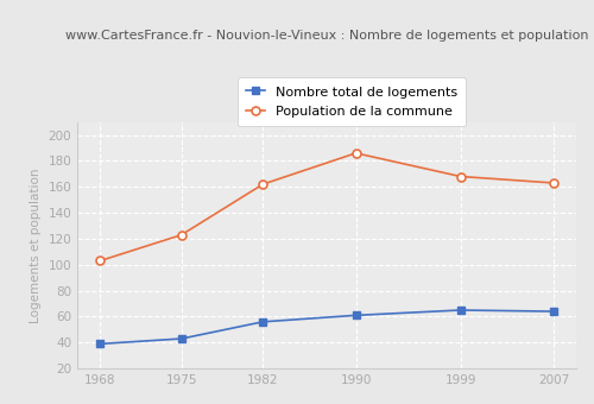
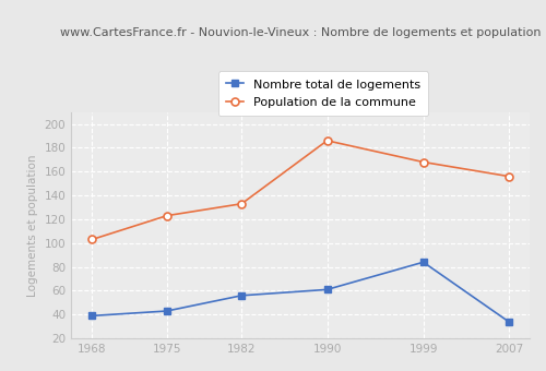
Population de la commune/1982: 162 -> 133
Nombre total de logements/1999: 65 -> 84
Nombre total de logements/2007: 64 -> 34
Population de la commune/2007: 163 -> 156
